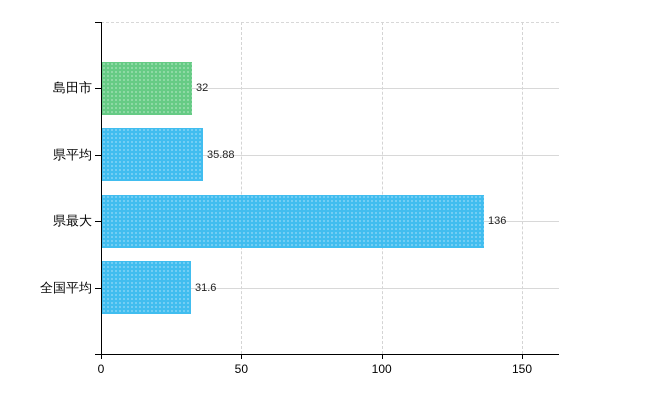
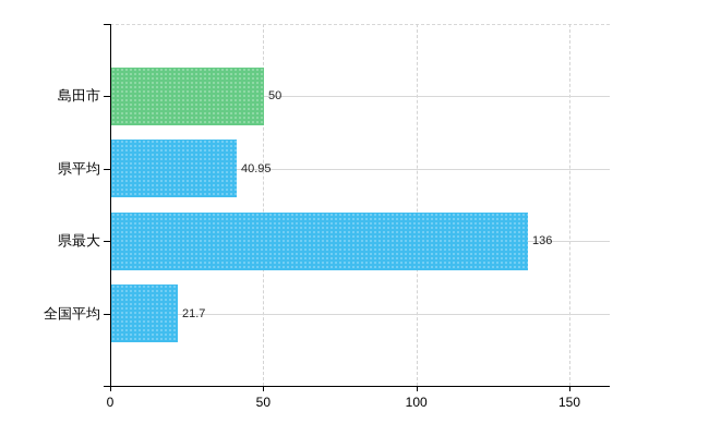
島田市: 32 -> 50
県平均: 35.88 -> 40.95
全国平均: 31.6 -> 21.7
